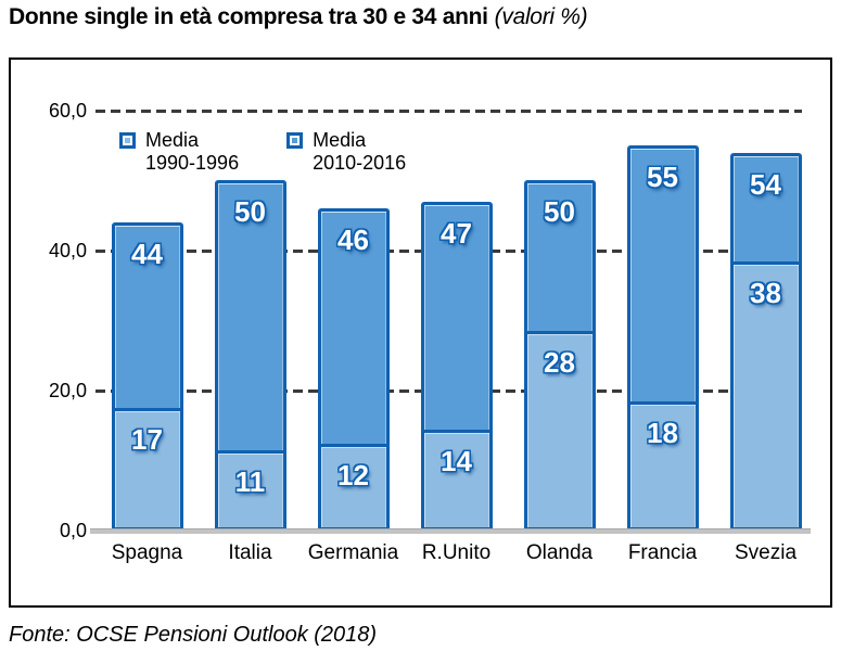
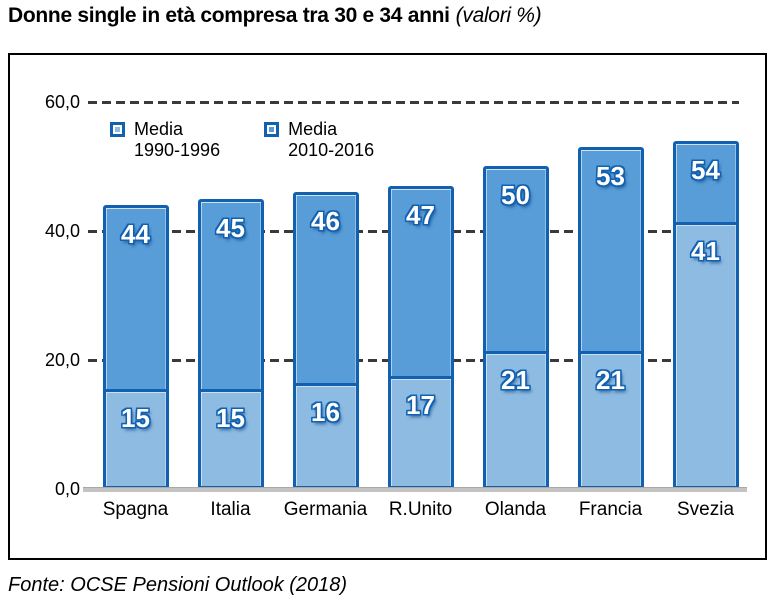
Media 1990-1996/Spagna: 17 -> 15
Media 1990-1996/Italia: 11 -> 15
Media 2010-2016/Italia: 50 -> 45
Media 1990-1996/Germania: 12 -> 16
Media 1990-1996/R.Unito: 14 -> 17
Media 1990-1996/Olanda: 28 -> 21
Media 1990-1996/Francia: 18 -> 21
Media 2010-2016/Francia: 55 -> 53
Media 1990-1996/Svezia: 38 -> 41
